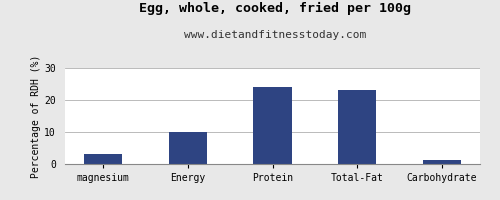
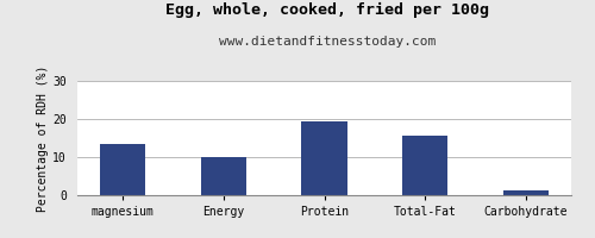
magnesium: 3.2 -> 13.5
Protein: 24.2 -> 19.5
Total-Fat: 23.2 -> 15.5
